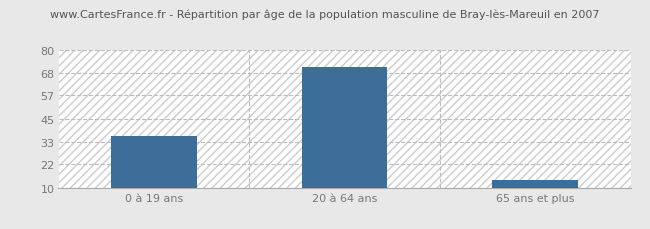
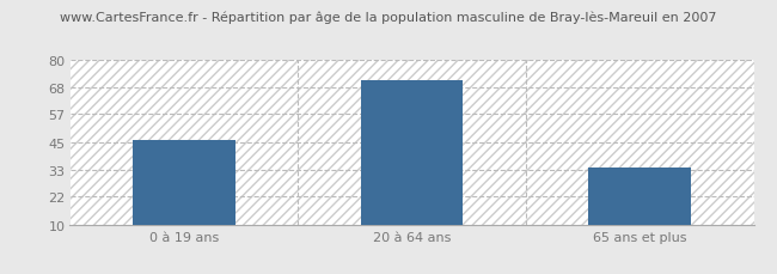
0 à 19 ans: 36 -> 46
65 ans et plus: 14 -> 34
